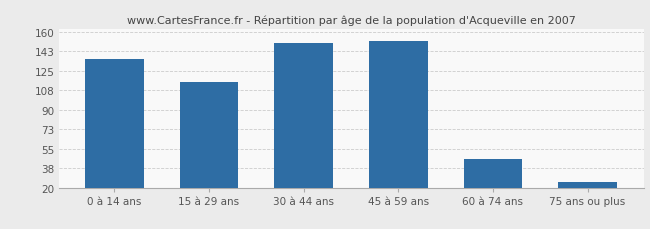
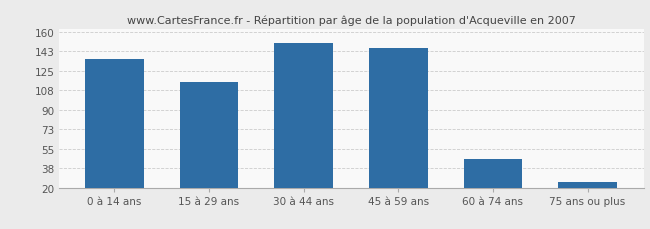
45 à 59 ans: 152 -> 146
